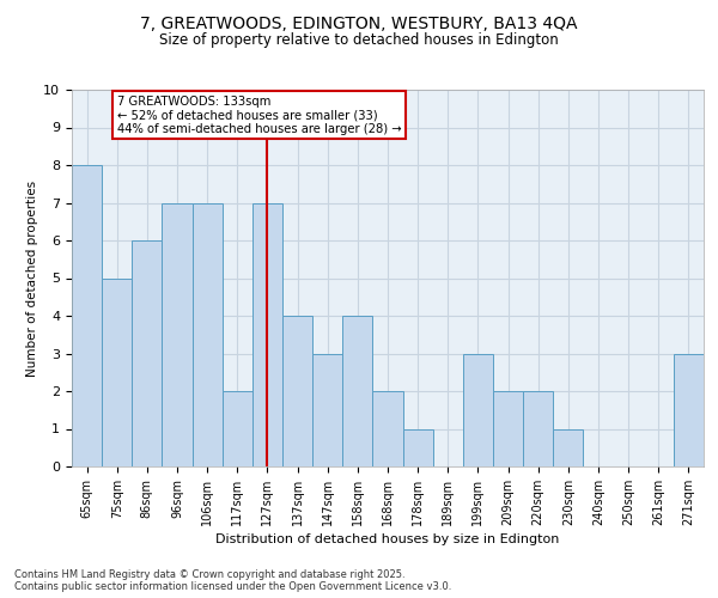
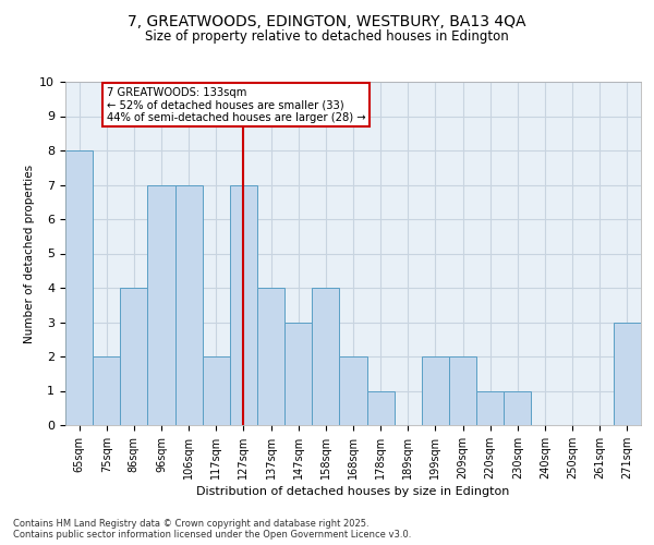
75sqm: 5 -> 2
86sqm: 6 -> 4
199sqm: 3 -> 2
220sqm: 2 -> 1
